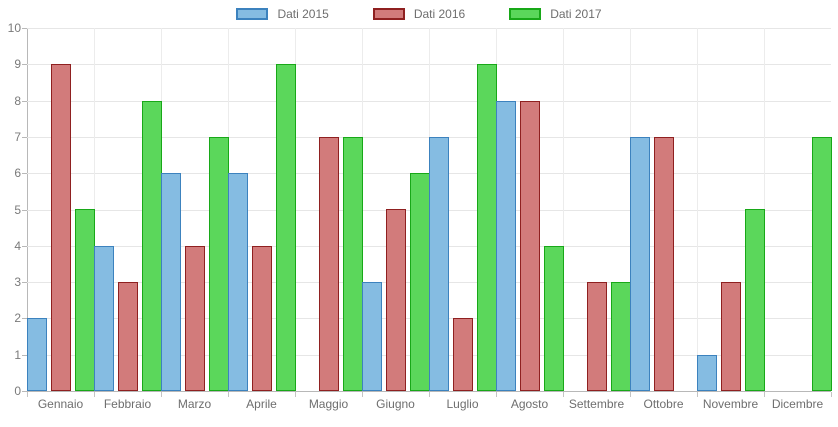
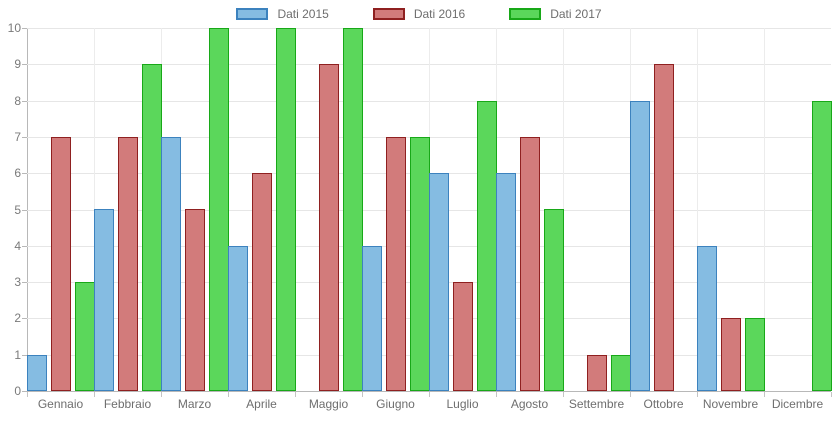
Dati 2015/Gennaio: 2 -> 1
Dati 2016/Gennaio: 9 -> 7
Dati 2017/Gennaio: 5 -> 3
Dati 2015/Febbraio: 4 -> 5
Dati 2016/Febbraio: 3 -> 7
Dati 2017/Febbraio: 8 -> 9
Dati 2015/Marzo: 6 -> 7
Dati 2016/Marzo: 4 -> 5
Dati 2017/Marzo: 7 -> 10
Dati 2015/Aprile: 6 -> 4
Dati 2016/Aprile: 4 -> 6
Dati 2017/Aprile: 9 -> 10
Dati 2016/Maggio: 7 -> 9
Dati 2017/Maggio: 7 -> 10
Dati 2015/Giugno: 3 -> 4
Dati 2016/Giugno: 5 -> 7
Dati 2017/Giugno: 6 -> 7
Dati 2015/Luglio: 7 -> 6
Dati 2016/Luglio: 2 -> 3
Dati 2017/Luglio: 9 -> 8
Dati 2015/Agosto: 8 -> 6
Dati 2016/Agosto: 8 -> 7
Dati 2017/Agosto: 4 -> 5
Dati 2016/Settembre: 3 -> 1
Dati 2017/Settembre: 3 -> 1
Dati 2015/Ottobre: 7 -> 8
Dati 2016/Ottobre: 7 -> 9
Dati 2015/Novembre: 1 -> 4
Dati 2016/Novembre: 3 -> 2
Dati 2017/Novembre: 5 -> 2
Dati 2017/Dicembre: 7 -> 8
